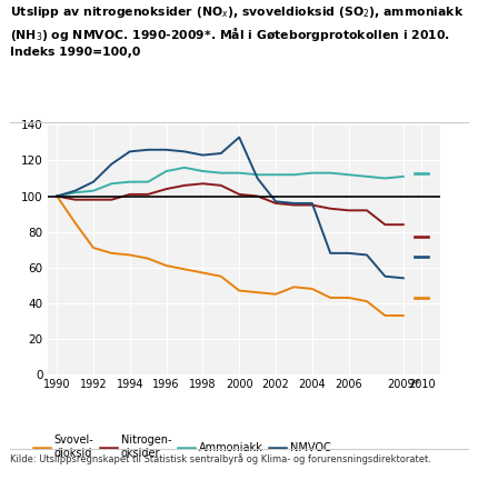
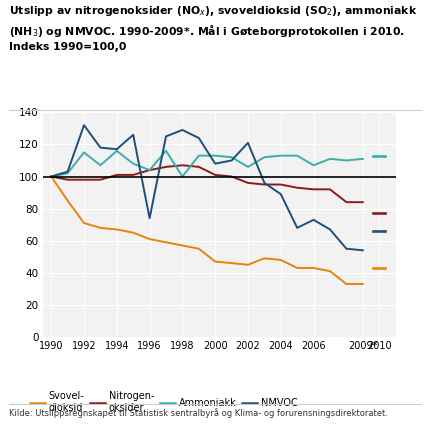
Ammoniakk/1992: 103 -> 115
NMVOC/1992: 108 -> 132
Ammoniakk/1994: 108 -> 116
NMVOC/1994: 125 -> 117
Ammoniakk/1996: 114 -> 104
NMVOC/1996: 126 -> 74
Ammoniakk/1998: 114 -> 100
NMVOC/1998: 123 -> 129
NMVOC/2000: 133 -> 108
Ammoniakk/2002: 112 -> 106
NMVOC/2002: 97 -> 121
NMVOC/2004: 96 -> 89
Ammoniakk/2006: 112 -> 107
NMVOC/2006: 68 -> 73
